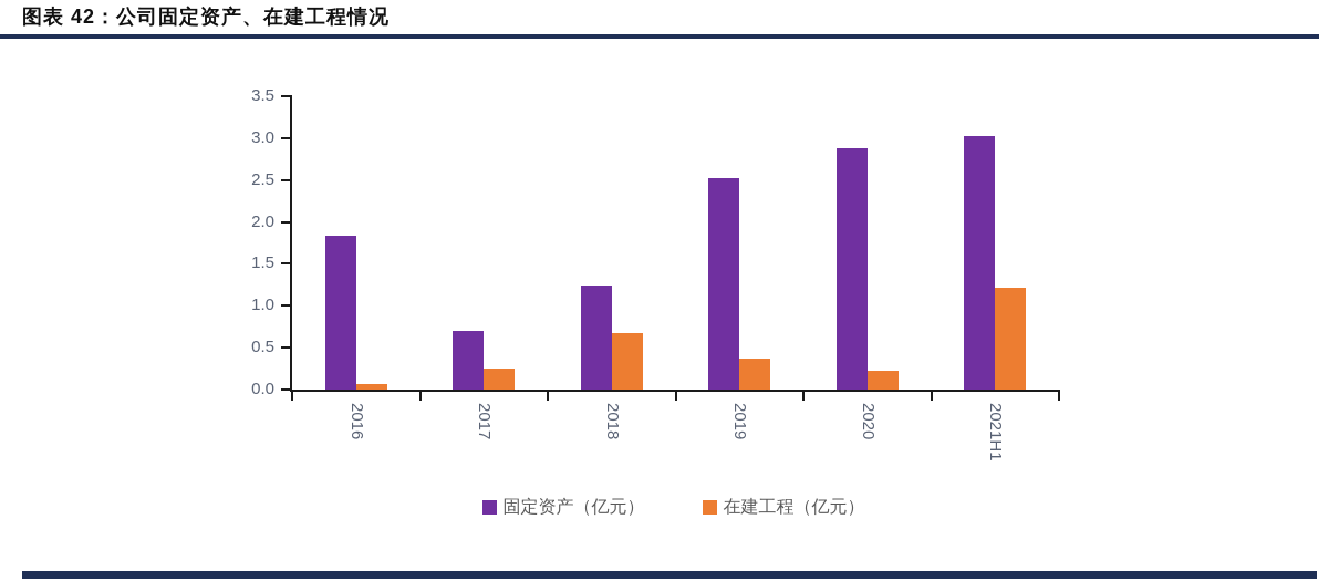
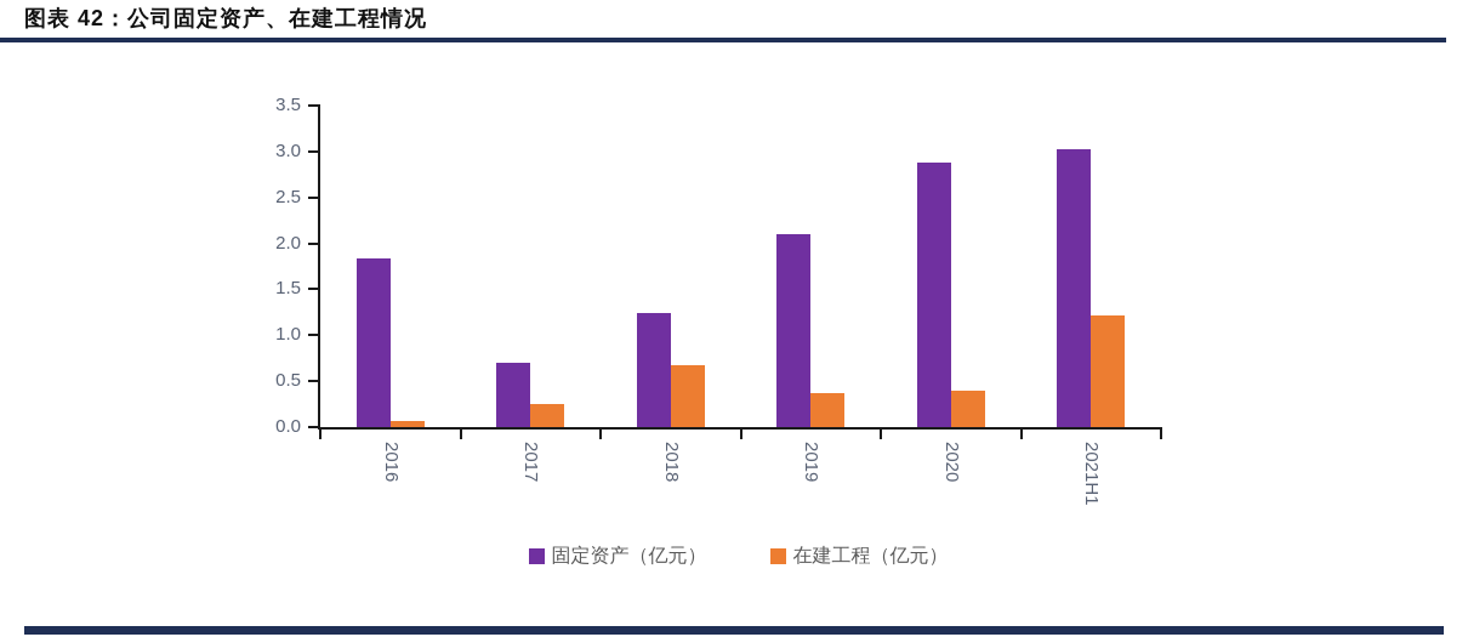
固定资产（亿元）/2019: 2.5 -> 2.1
在建工程（亿元）/2020: 0.2 -> 0.4
